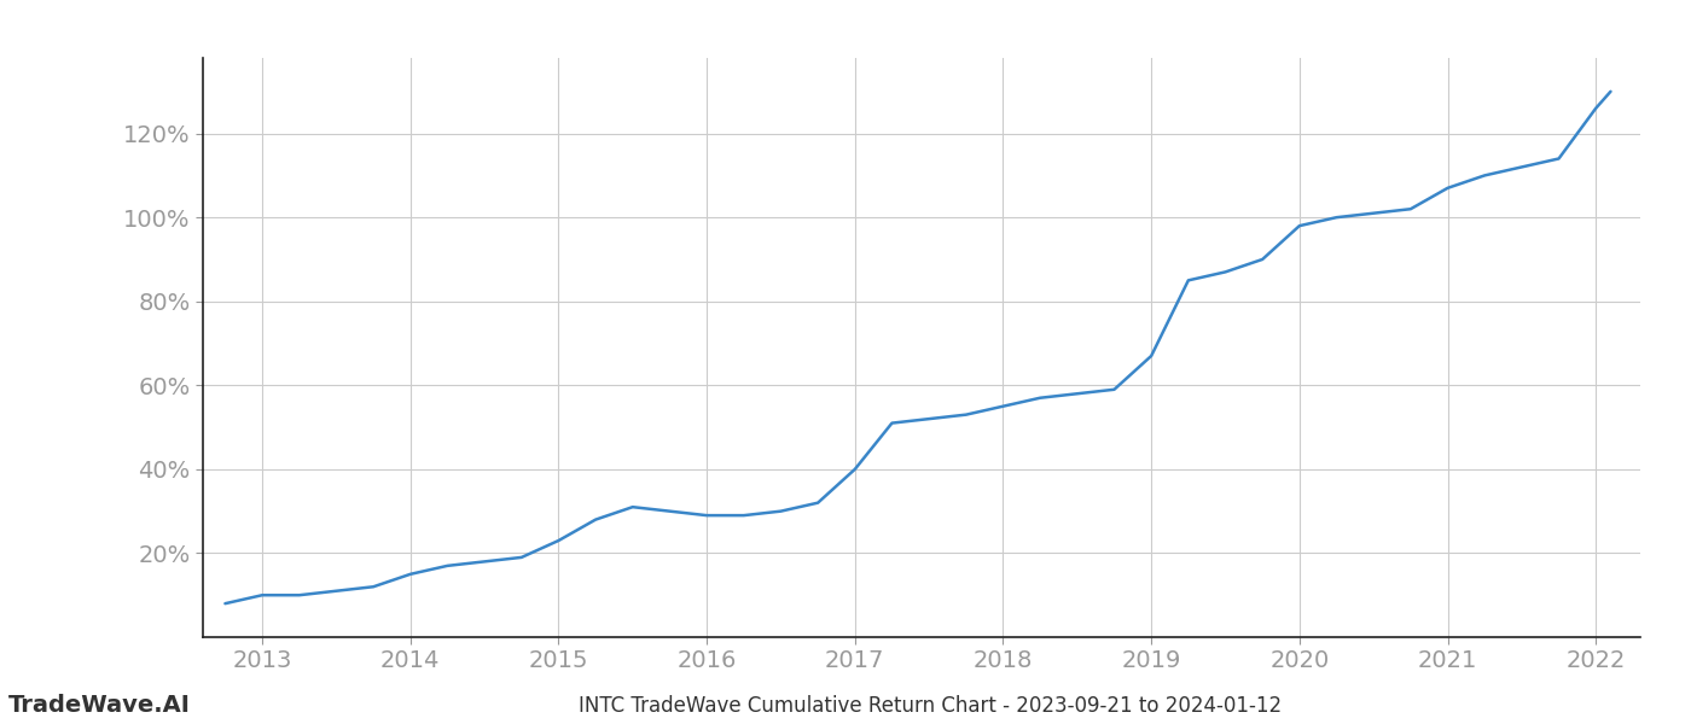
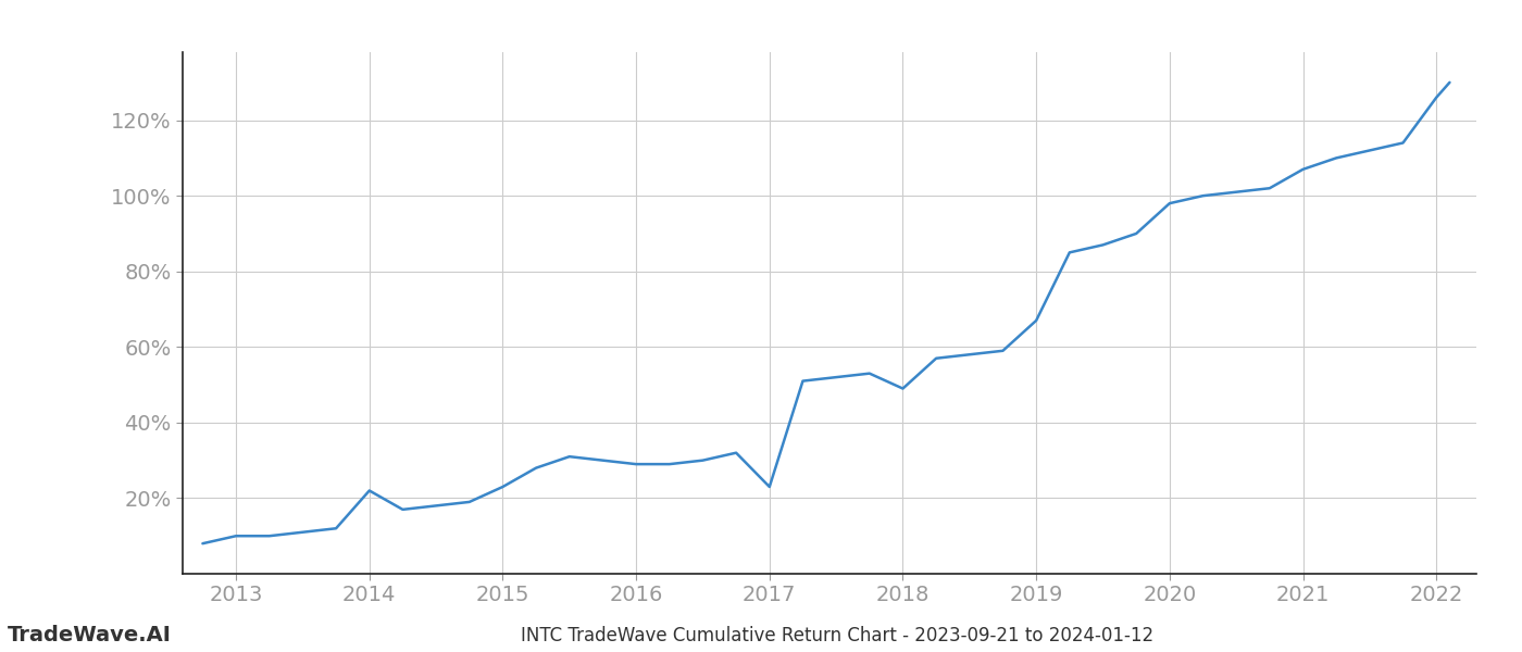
2014: 15% -> 22%
2017: 40% -> 23%
2018: 55% -> 49%
